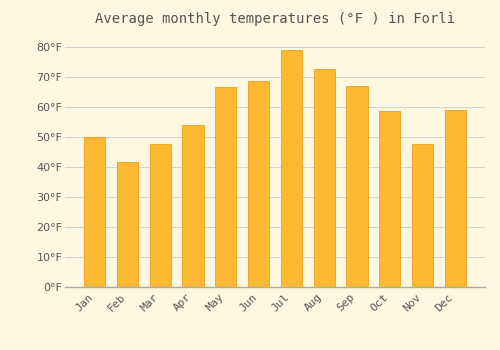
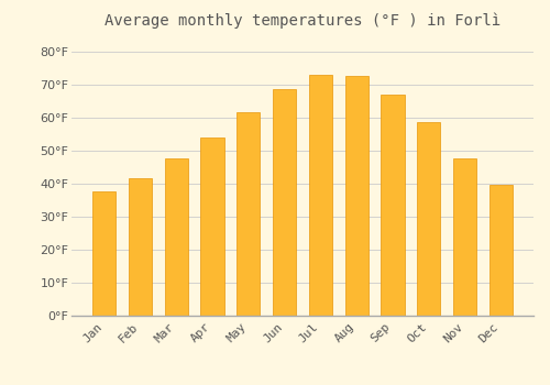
Jan: 50.0°F -> 37.5°F
May: 66.5°F -> 61.5°F
Jul: 79.0°F -> 73.0°F
Dec: 59.0°F -> 39.5°F
